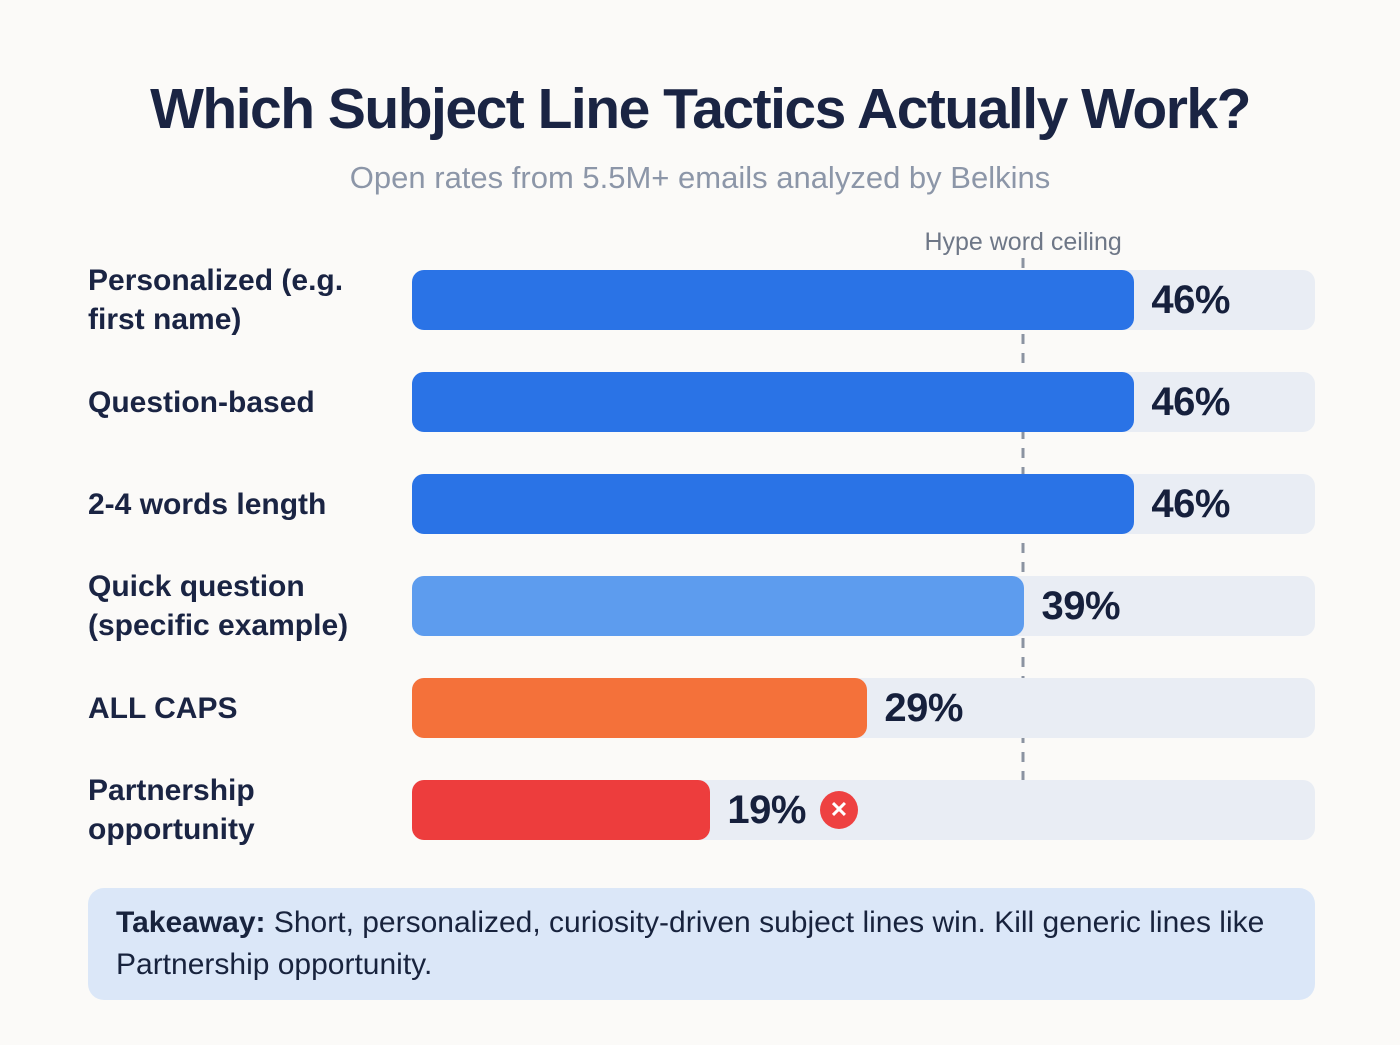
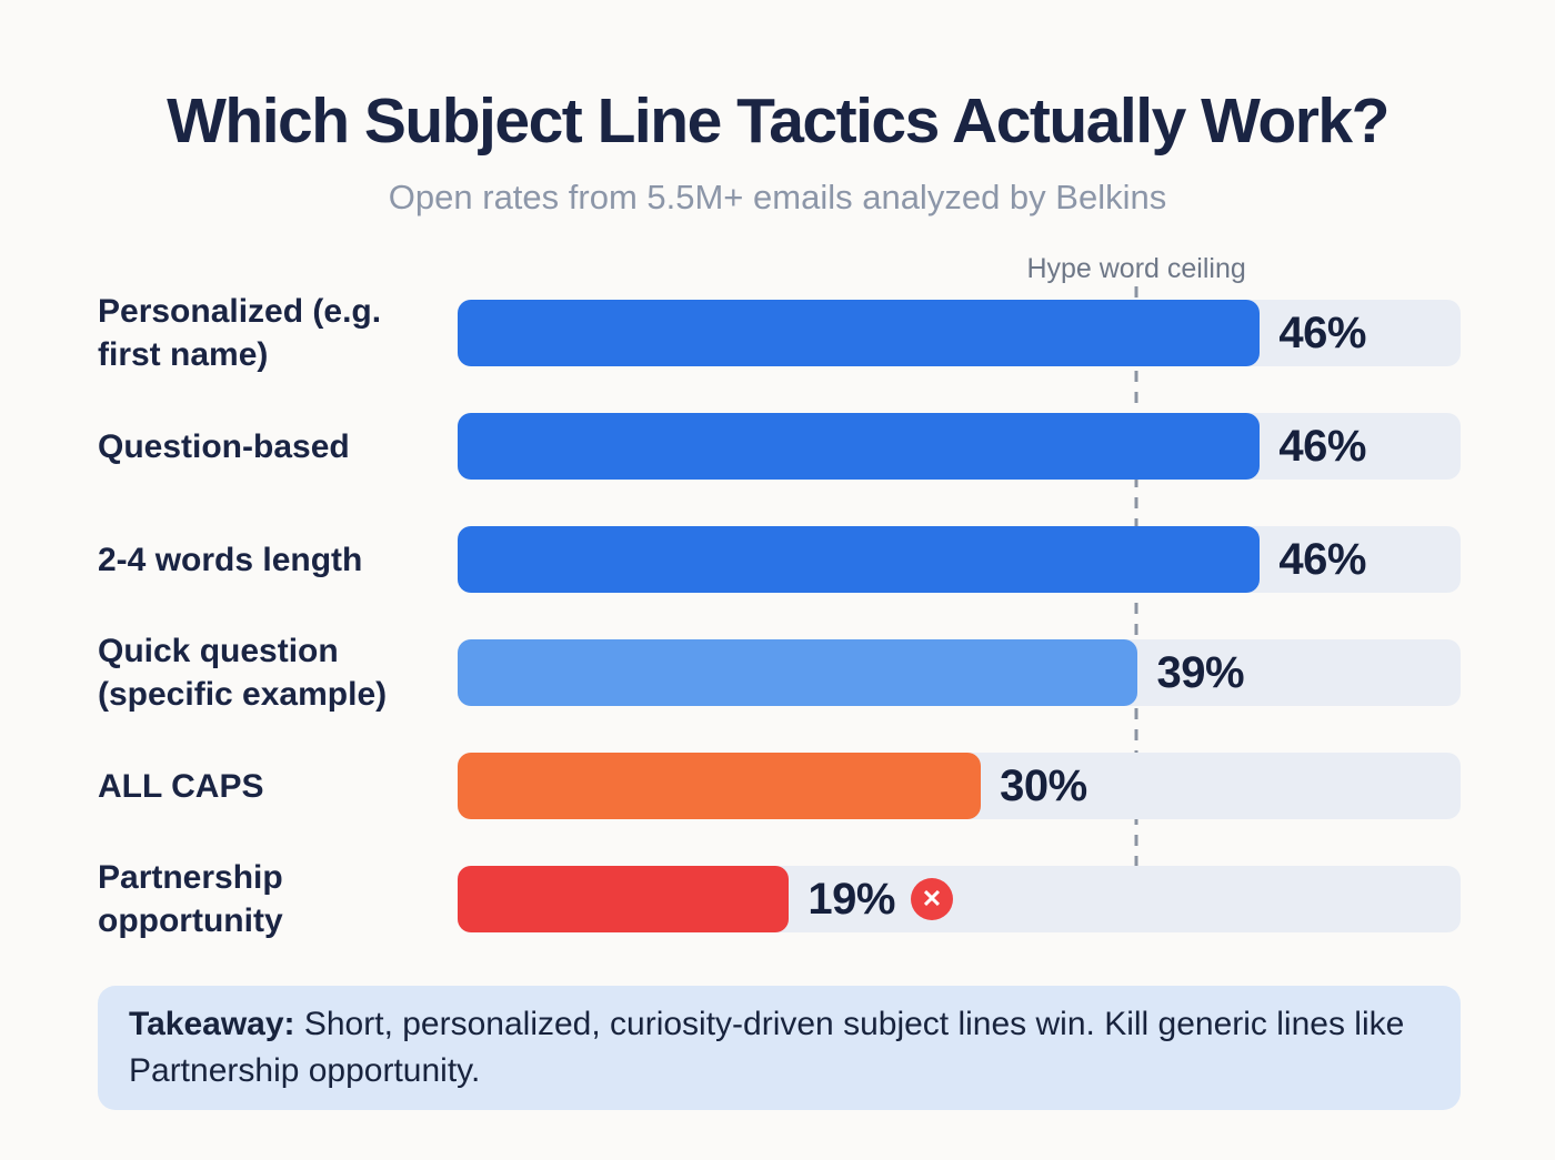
ALL CAPS: 29% -> 30%
